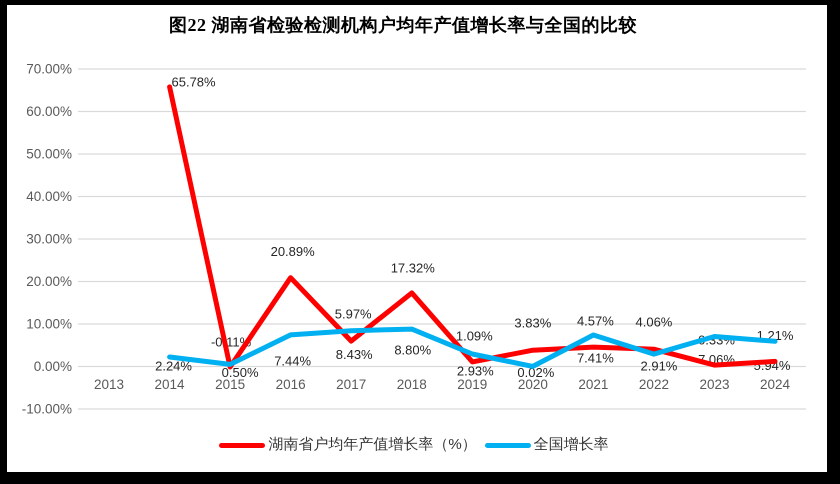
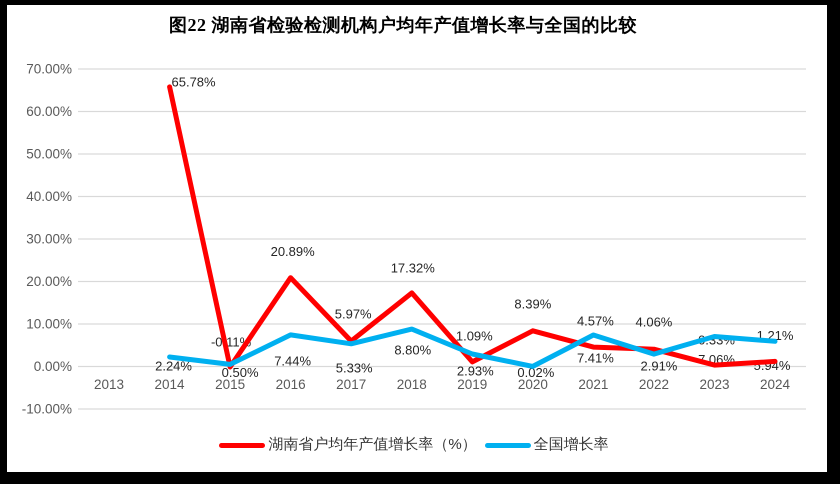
全国增长率/2017: 8.43% -> 5.33%
湖南省户均年产值增长率（%）/2020: 3.83% -> 8.39%
